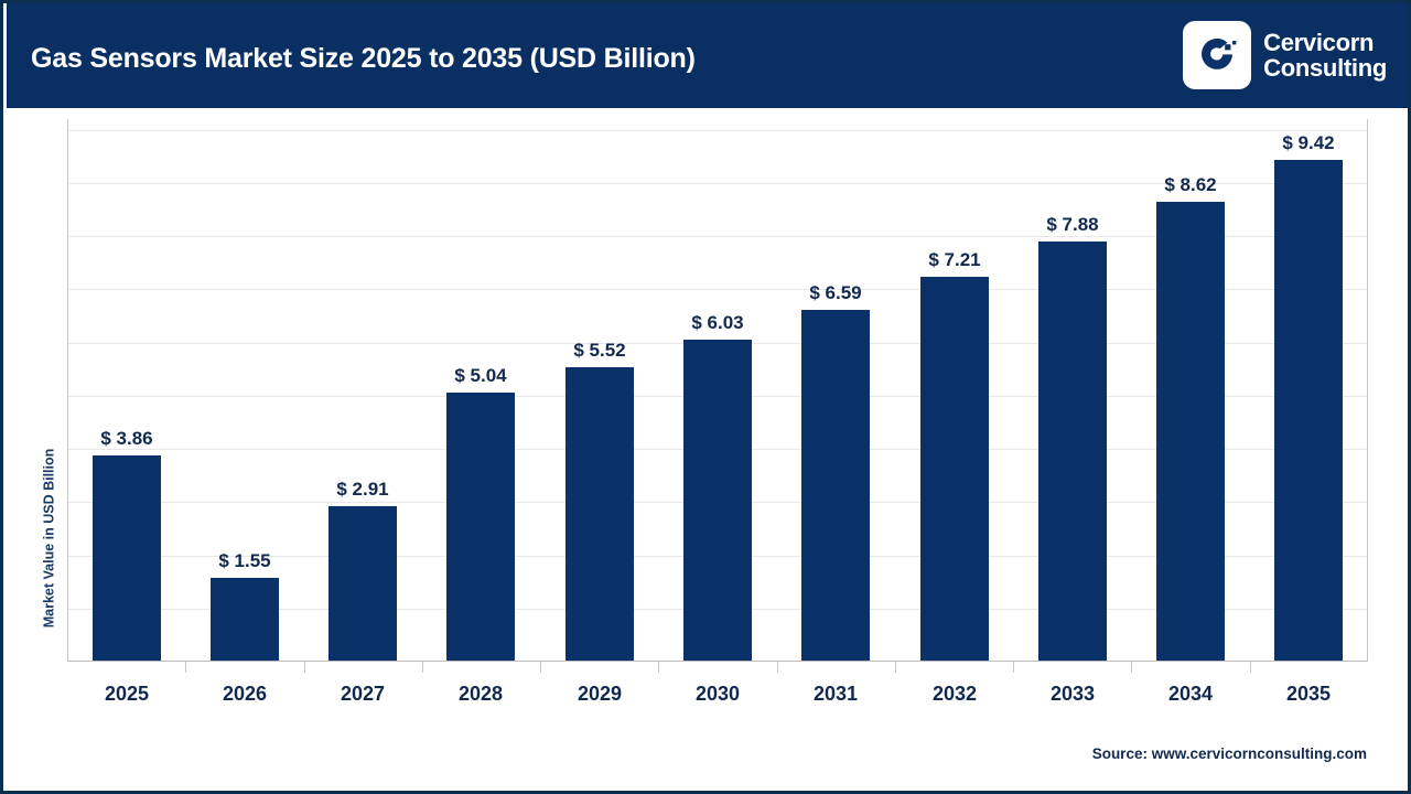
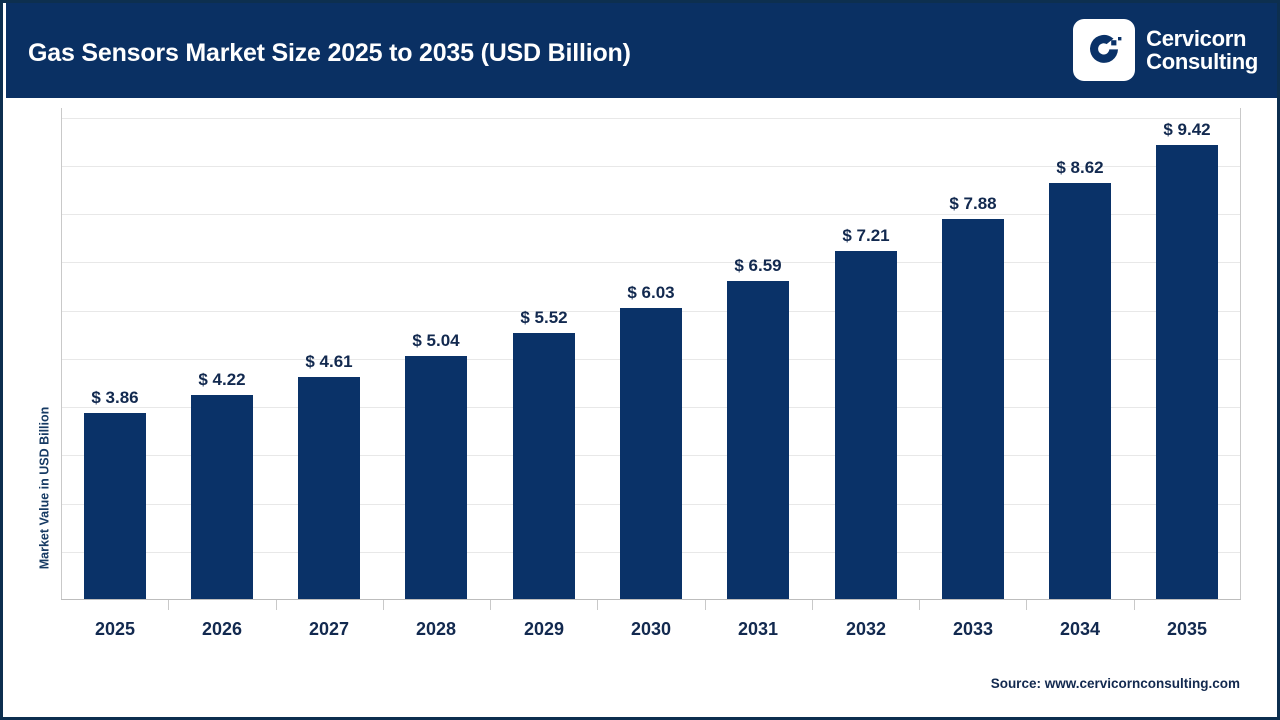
2026: 1.55 -> 4.22
2027: 2.91 -> 4.61
